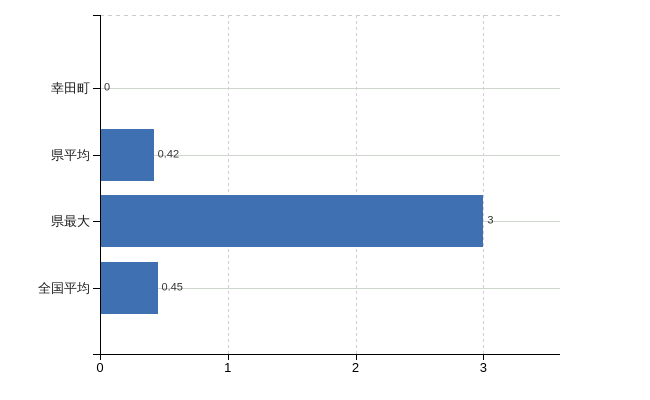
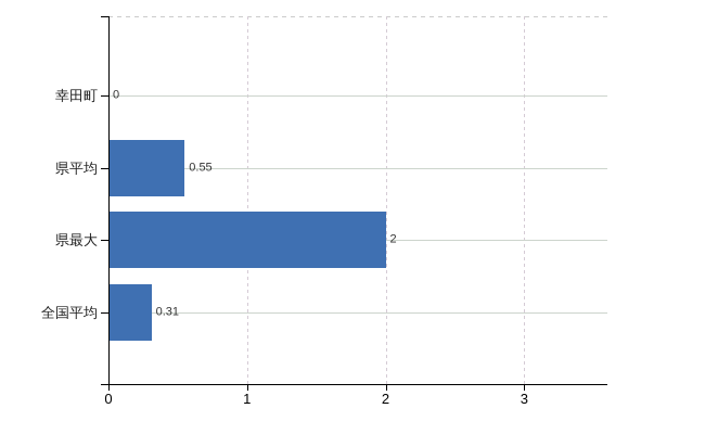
県平均: 0.42 -> 0.55
県最大: 3 -> 2
全国平均: 0.45 -> 0.31
